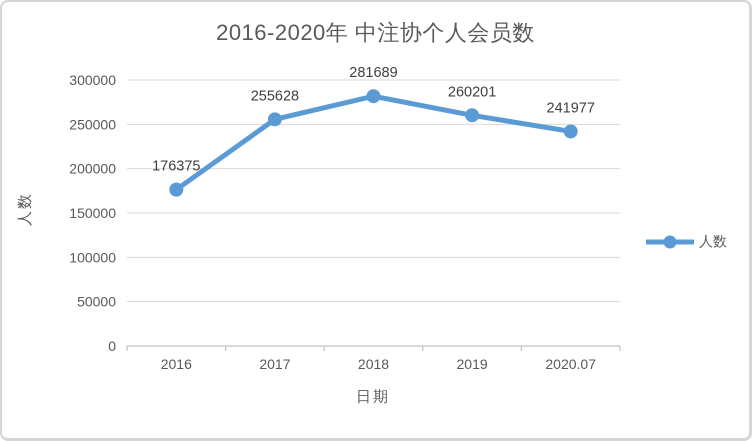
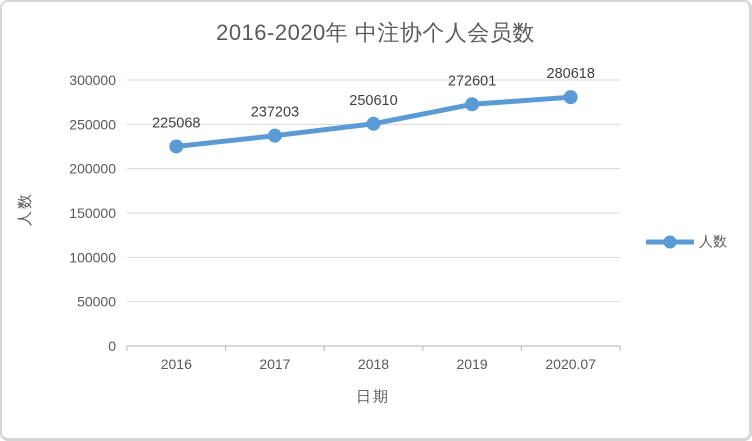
2016: 176375 -> 225068
2017: 255628 -> 237203
2018: 281689 -> 250610
2019: 260201 -> 272601
2020.07: 241977 -> 280618
